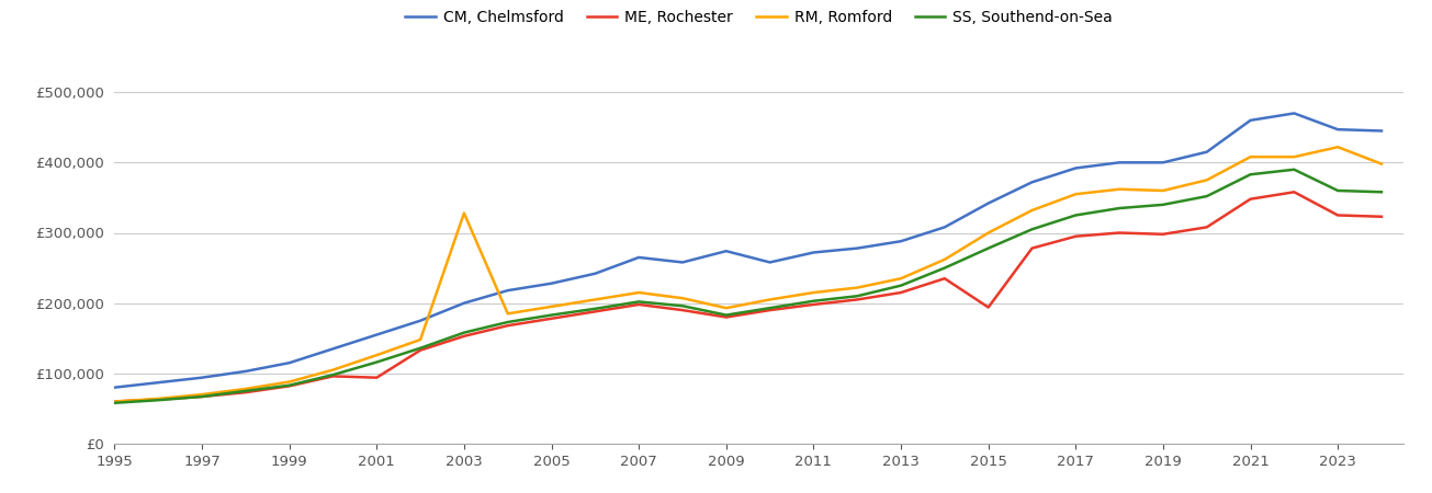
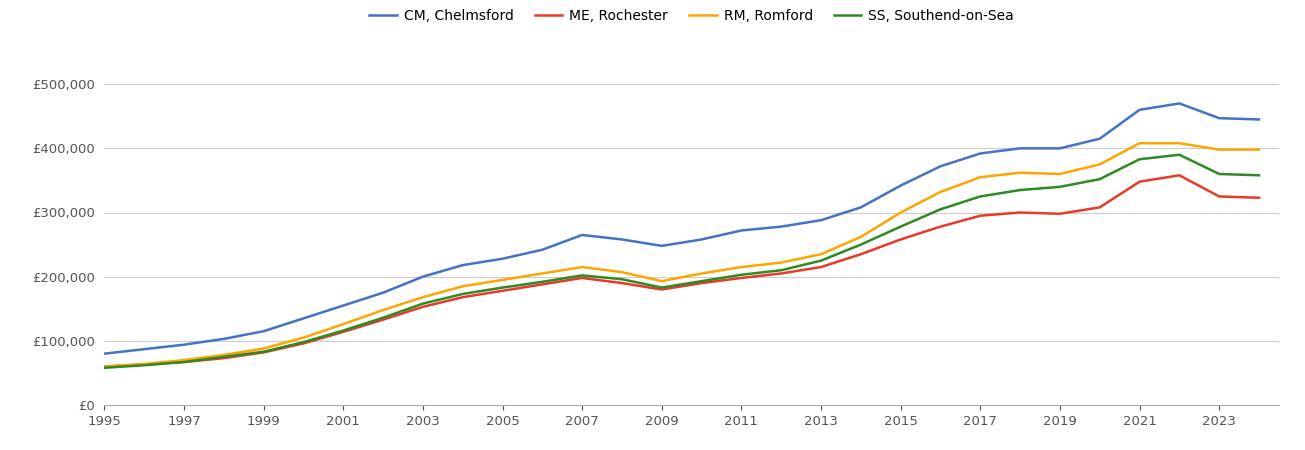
ME, Rochester/2001: £94,000 -> £114,000
RM, Romford/2003: £328,000 -> £168,000
CM, Chelmsford/2009: £274,000 -> £248,000
ME, Rochester/2015: £194,000 -> £258,000
RM, Romford/2023: £422,000 -> £398,000
